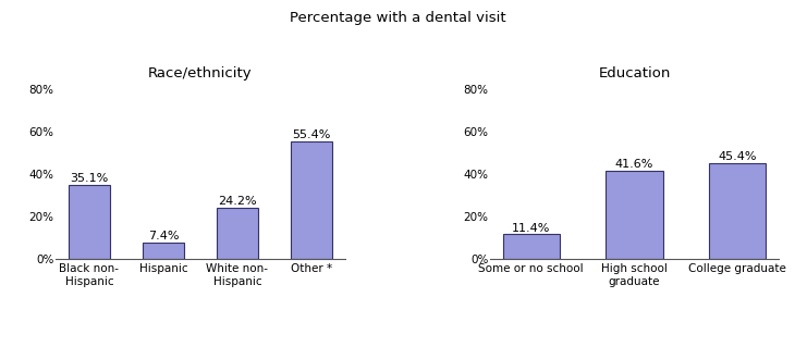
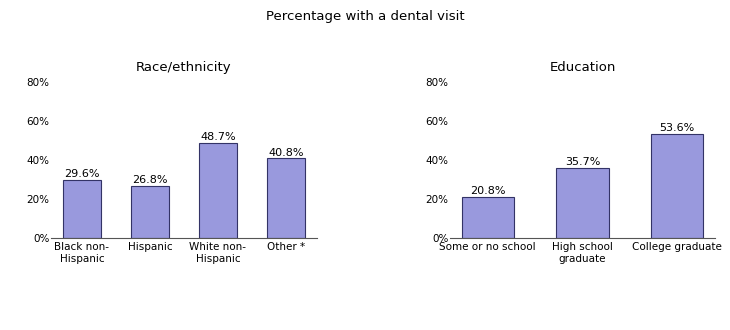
Race/ethnicity/Black non- Hispanic: 35.1% -> 29.6%
Race/ethnicity/Hispanic: 7.4% -> 26.8%
Race/ethnicity/White non- Hispanic: 24.2% -> 48.7%
Race/ethnicity/Other *: 55.4% -> 40.8%
Education/Some or no school: 11.4% -> 20.8%
Education/High school graduate: 41.6% -> 35.7%
Education/College graduate: 45.4% -> 53.6%
